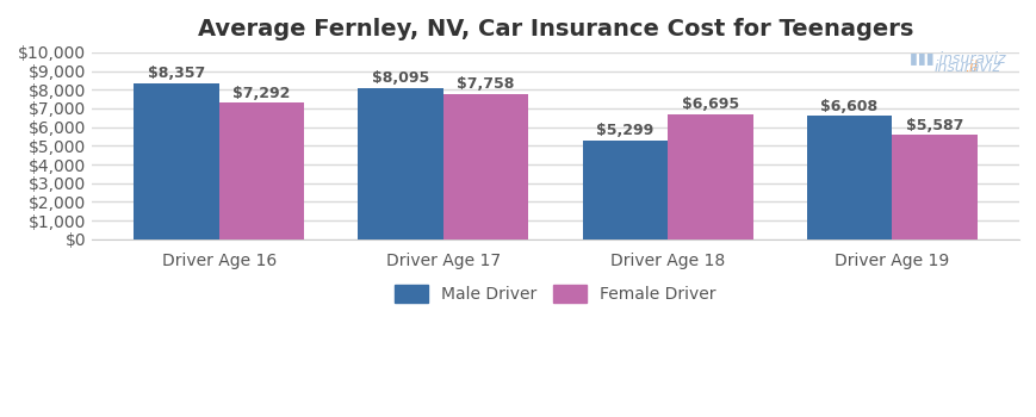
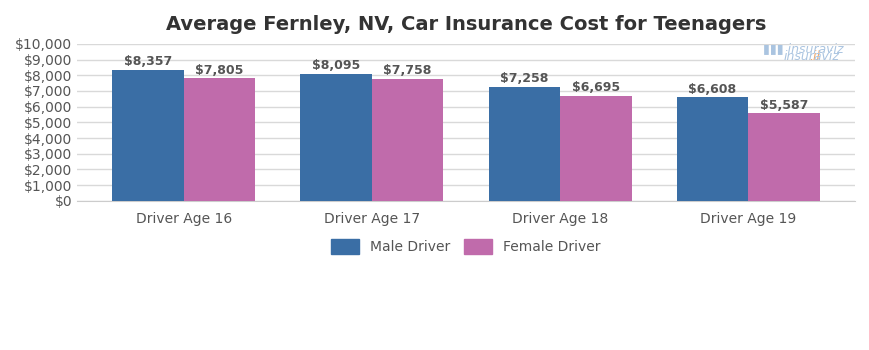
Female Driver/Driver Age 16: $7,292 -> $7,805
Male Driver/Driver Age 18: $5,299 -> $7,258
